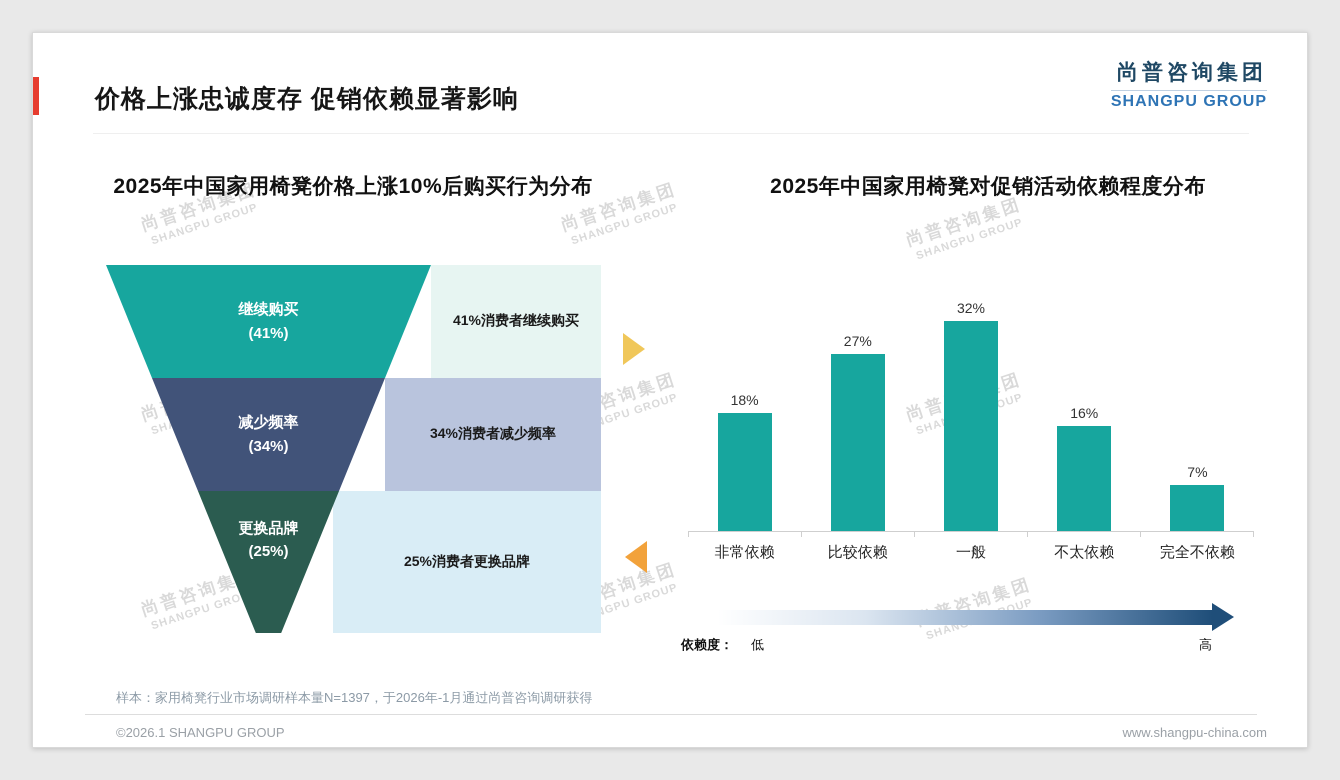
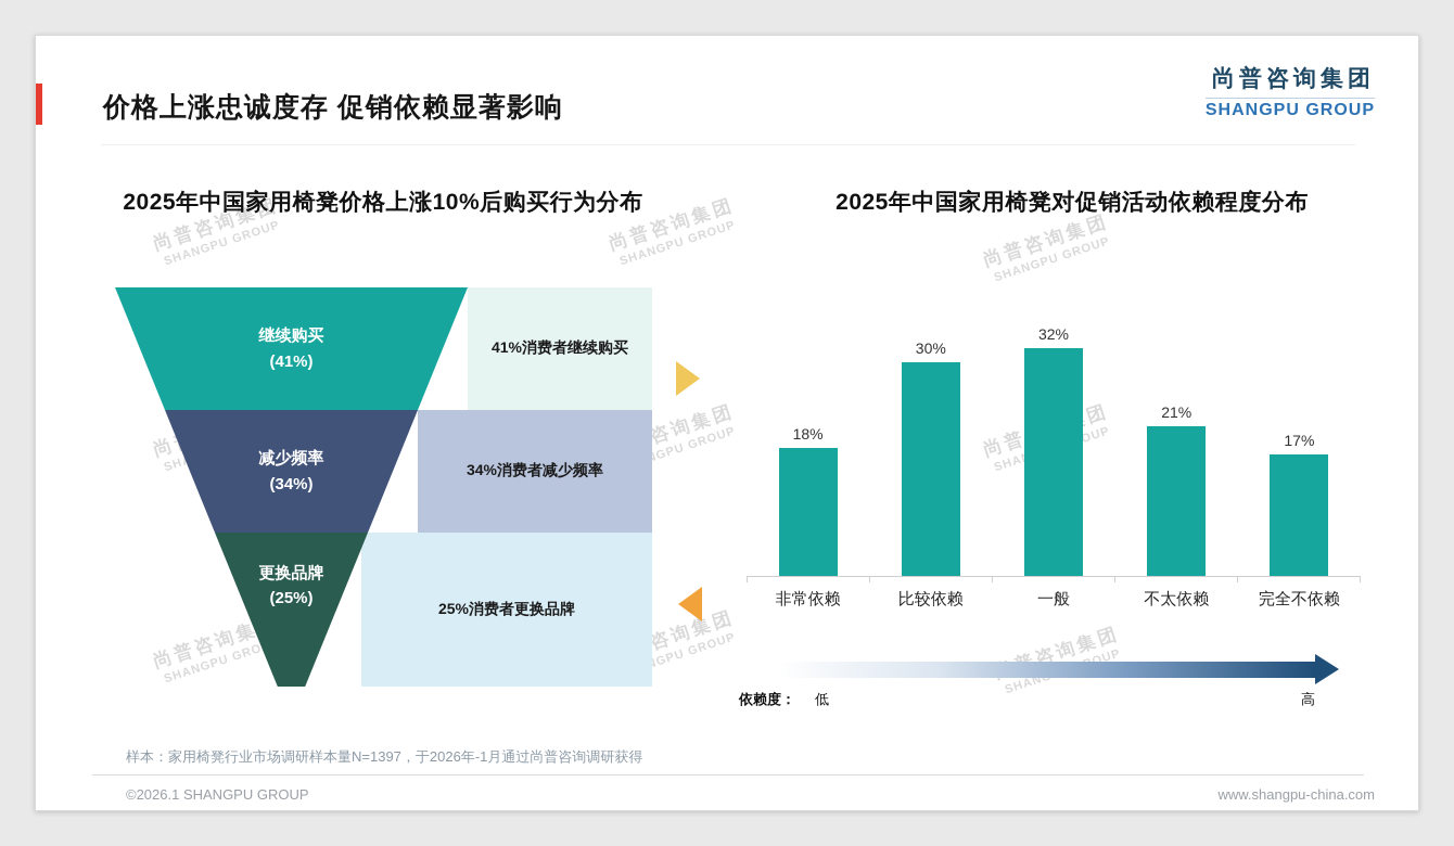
2025年中国家用椅凳对促销活动依赖程度分布/比较依赖: 27% -> 30%
2025年中国家用椅凳对促销活动依赖程度分布/不太依赖: 16% -> 21%
2025年中国家用椅凳对促销活动依赖程度分布/完全不依赖: 7% -> 17%
